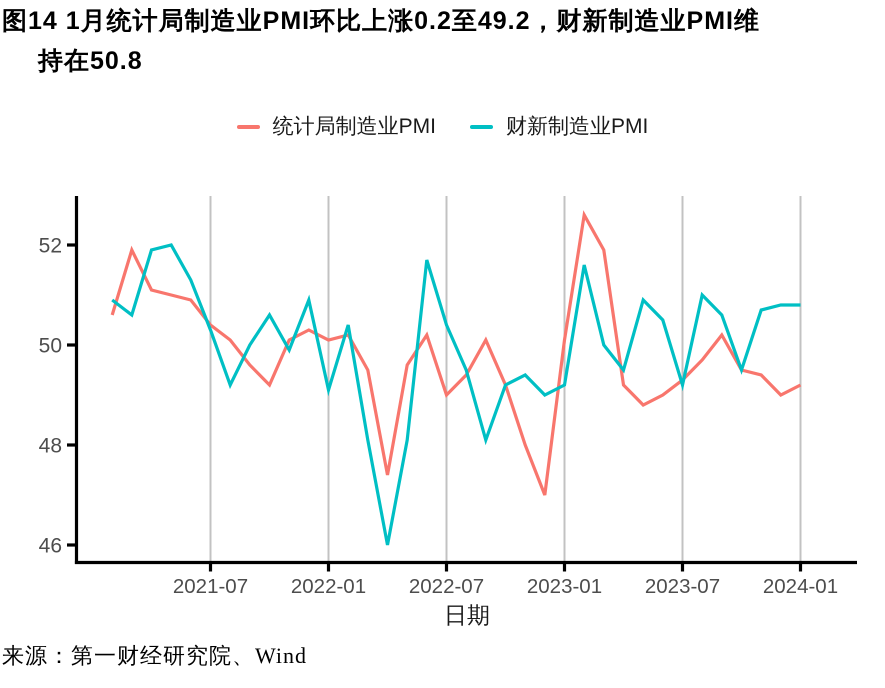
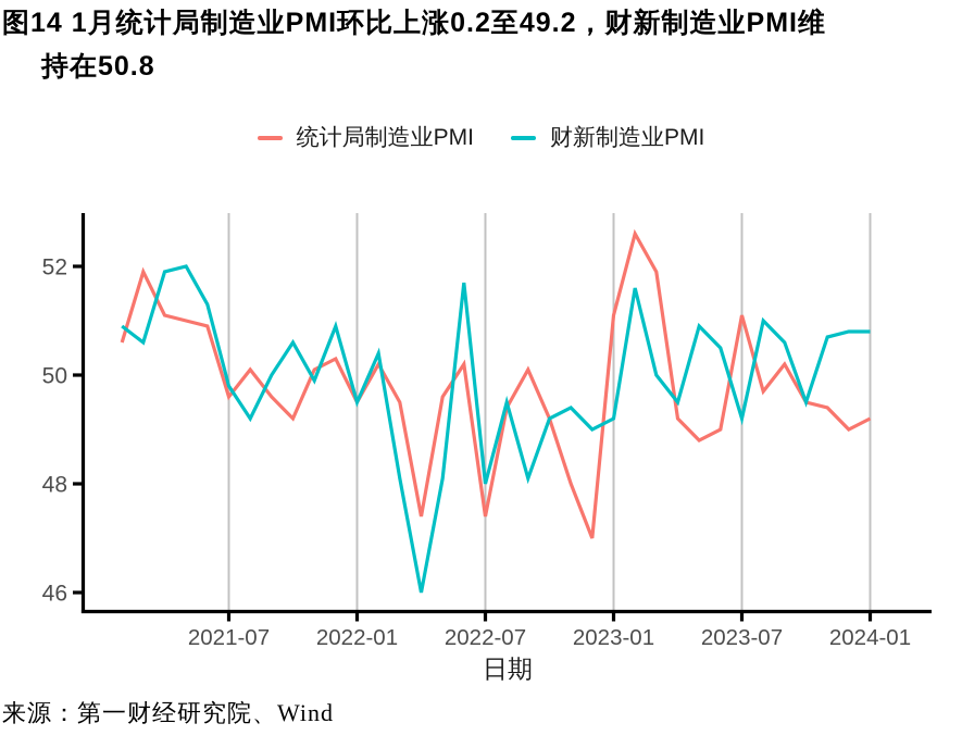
统计局制造业PMI/2021-07: 50.4 -> 49.6
财新制造业PMI/2021-07: 50.3 -> 49.8
统计局制造业PMI/2022-01: 50.1 -> 49.5
财新制造业PMI/2022-01: 49.1 -> 49.5
统计局制造业PMI/2022-07: 49.0 -> 47.4
财新制造业PMI/2022-07: 50.4 -> 48.0
统计局制造业PMI/2023-01: 50.1 -> 51.1
统计局制造业PMI/2023-07: 49.3 -> 51.1
